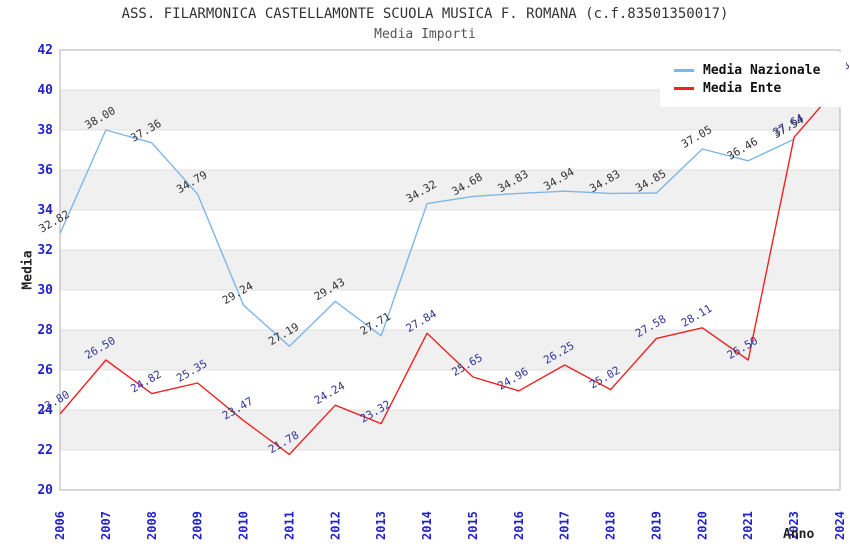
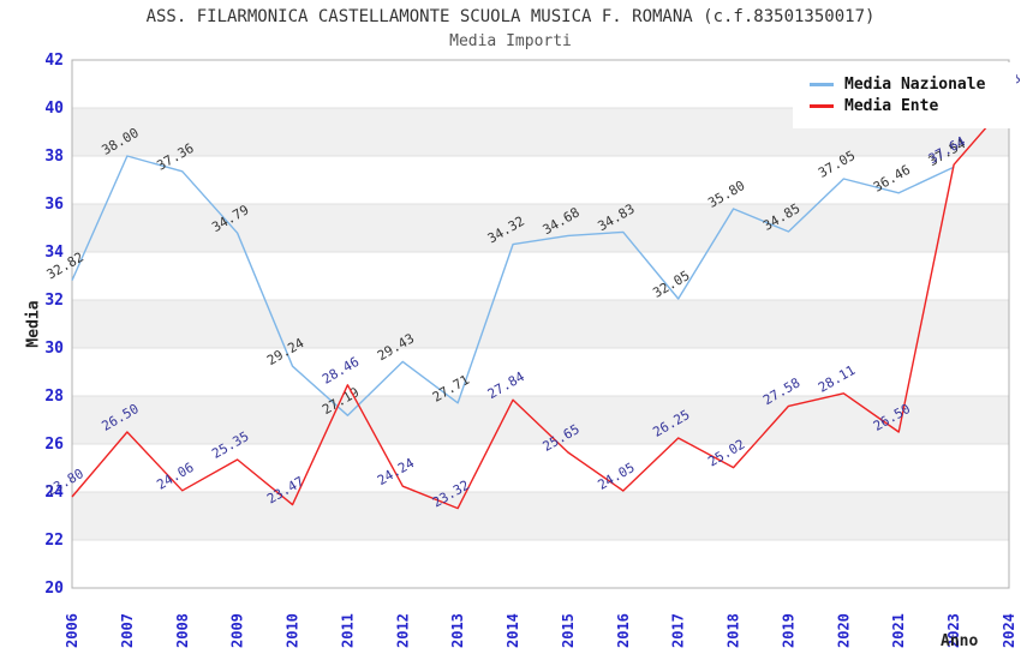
Media Ente/2008: 24.82 -> 24.06
Media Ente/2011: 21.78 -> 28.46
Media Ente/2016: 24.96 -> 24.05
Media Nazionale/2017: 34.94 -> 32.05
Media Nazionale/2018: 34.83 -> 35.80
